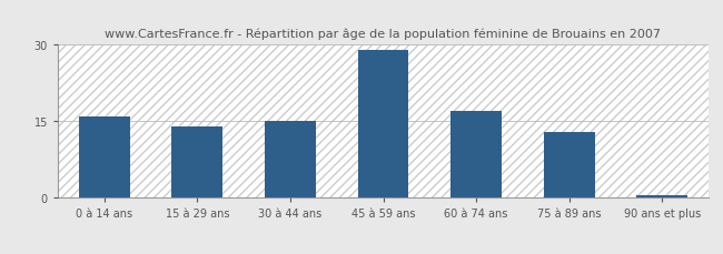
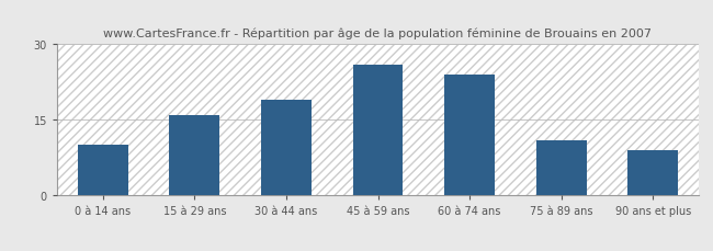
0 à 14 ans: 16.0 -> 10.0
15 à 29 ans: 14.0 -> 16.0
30 à 44 ans: 15.0 -> 19.0
45 à 59 ans: 29.0 -> 26.0
60 à 74 ans: 17.0 -> 24.0
75 à 89 ans: 13.0 -> 11.0
90 ans et plus: 0.5 -> 9.0
